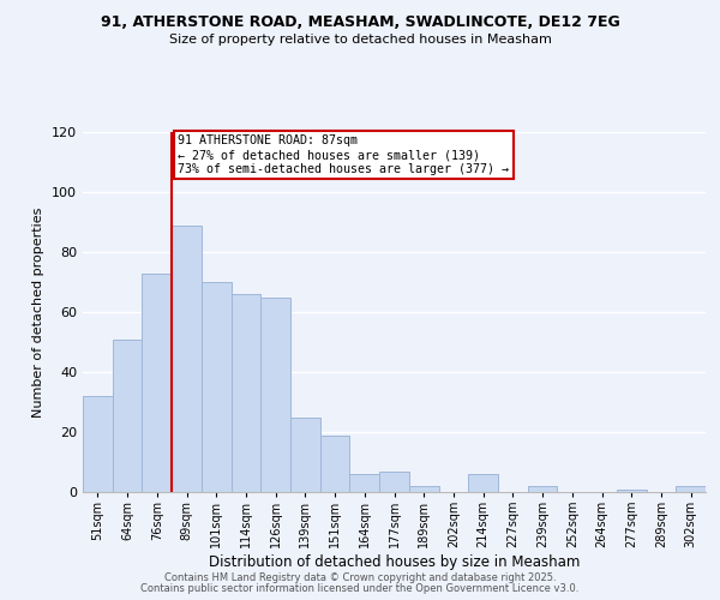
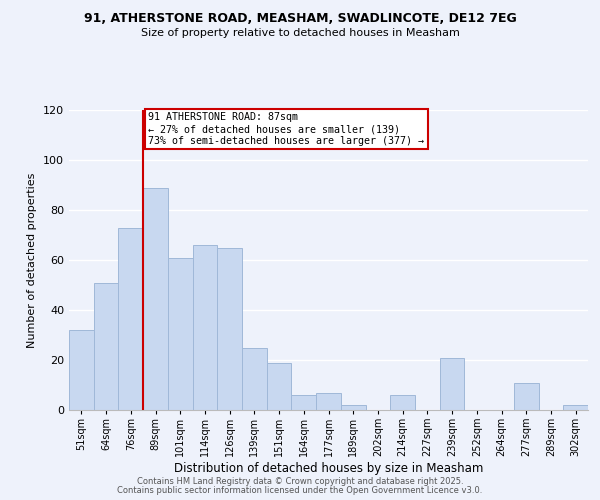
101sqm: 70 -> 61
239sqm: 2 -> 21
277sqm: 1 -> 11
